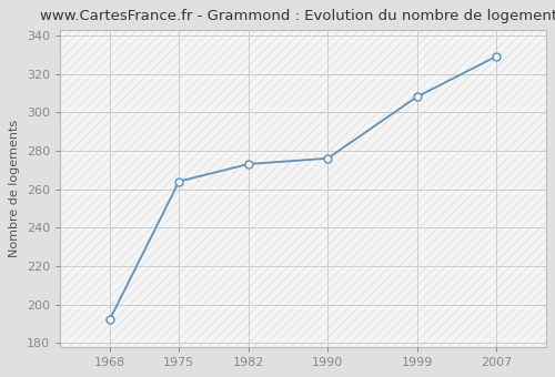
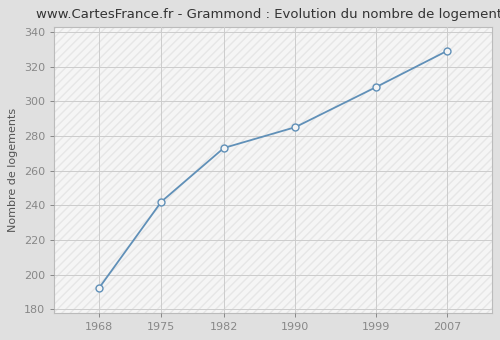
1975: 264 -> 242
1990: 276 -> 285
